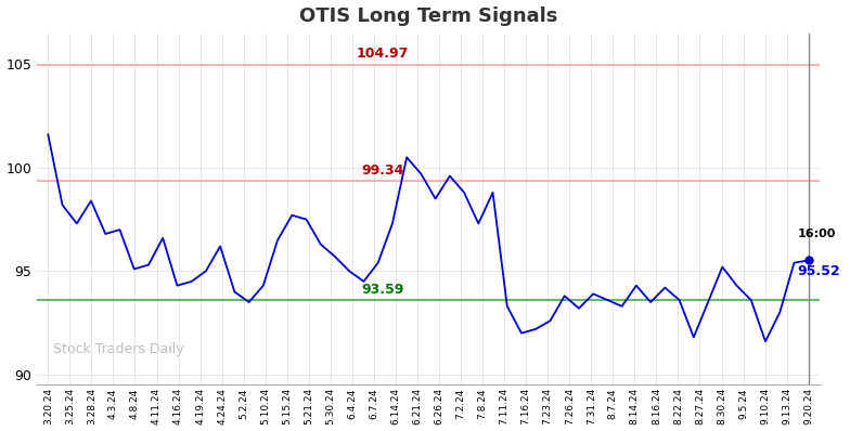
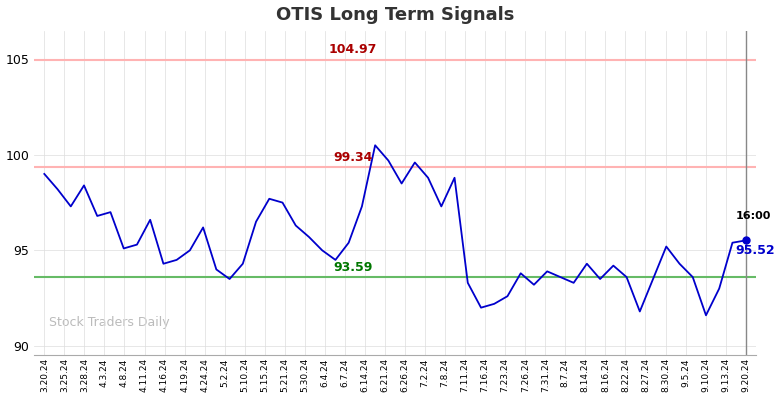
3.20.24: 101.6 -> 99.0
